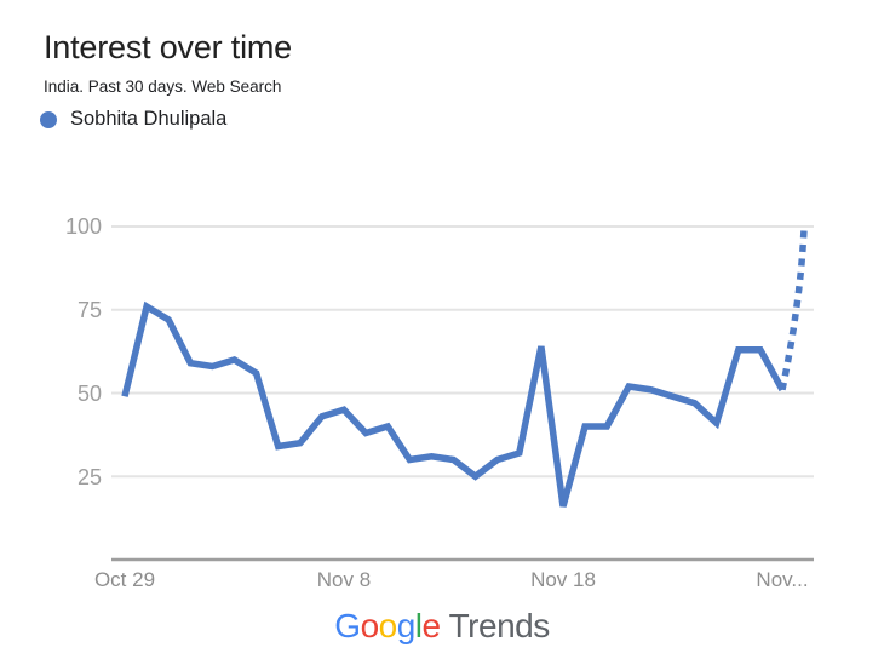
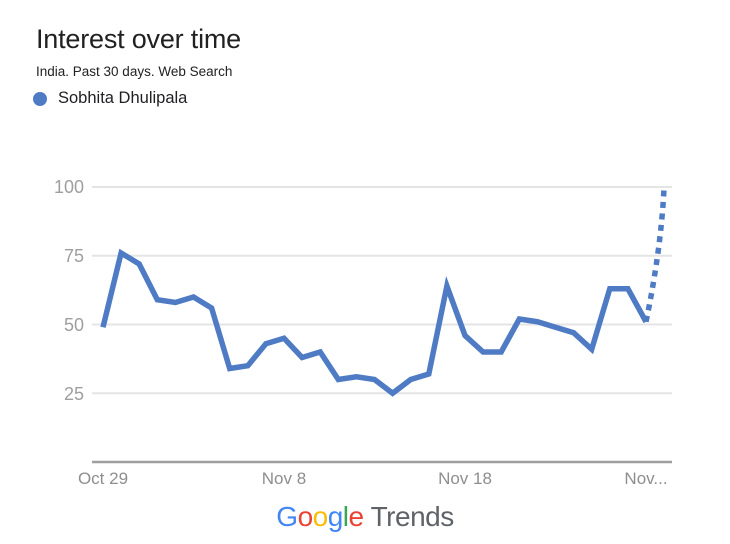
Nov 18: 16 -> 46
